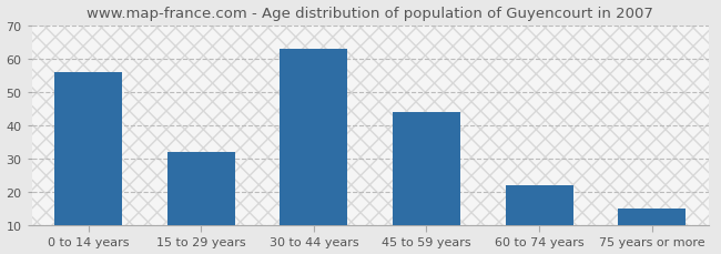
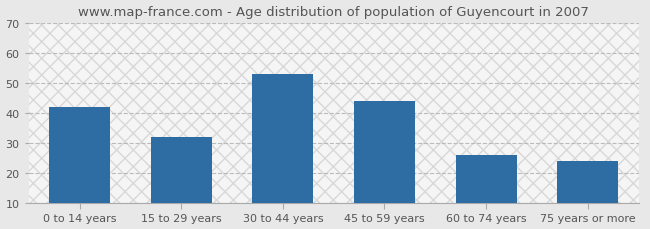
0 to 14 years: 56 -> 42
30 to 44 years: 63 -> 53
60 to 74 years: 22 -> 26
75 years or more: 15 -> 24
